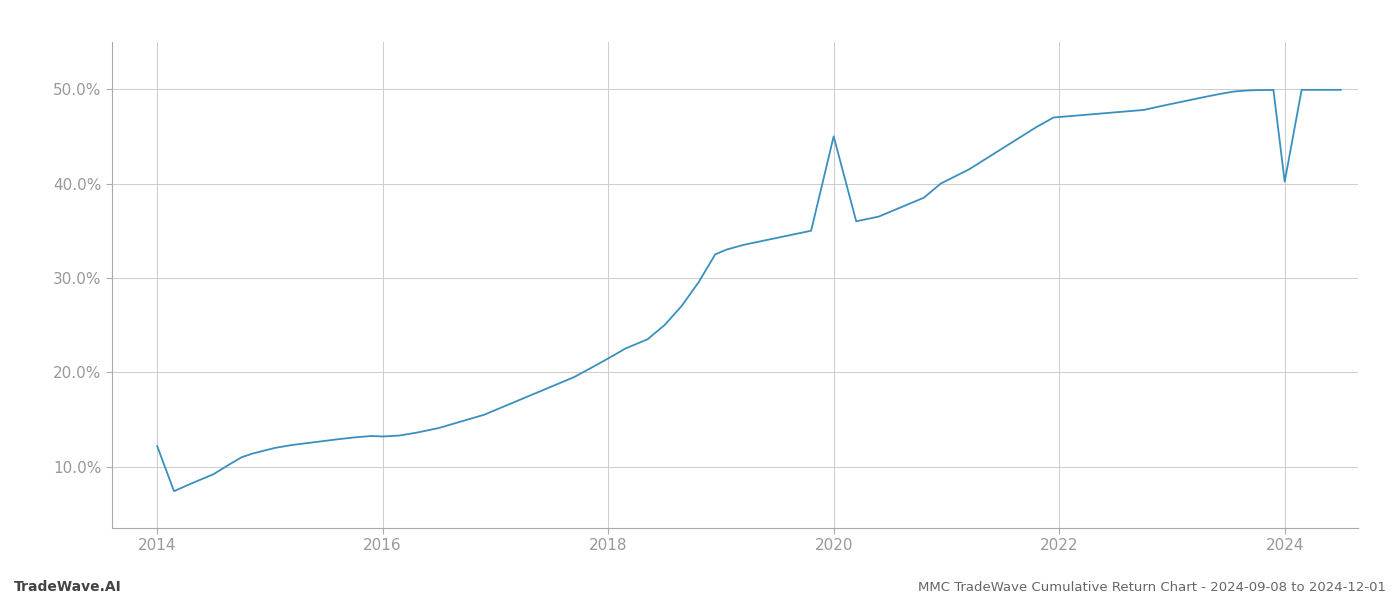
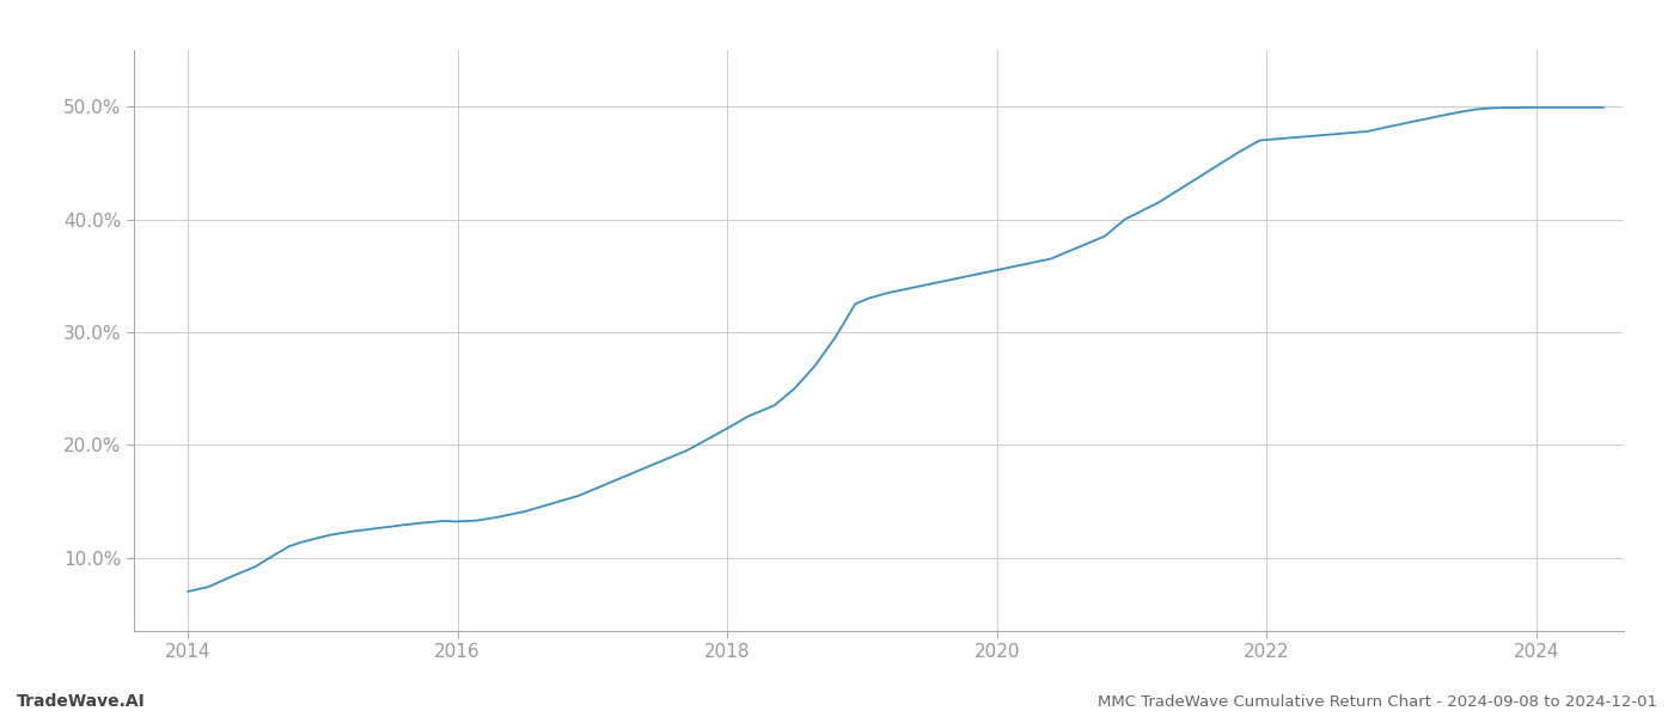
2014: 12.2% -> 7.0%
2020: 45.0% -> 35.5%
2024: 40.2% -> 49.9%
